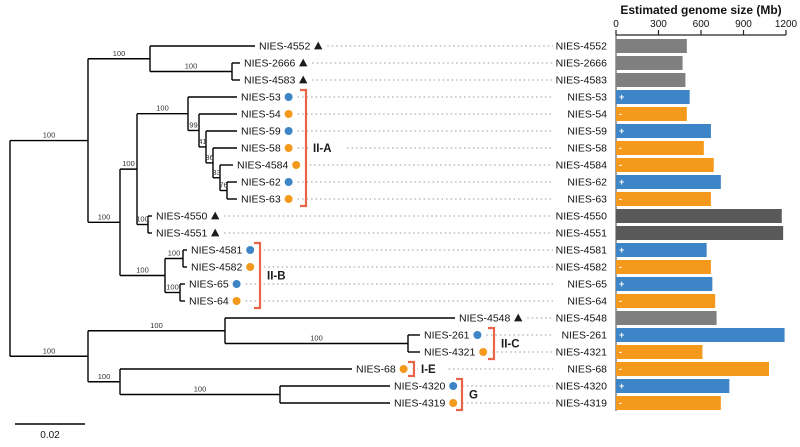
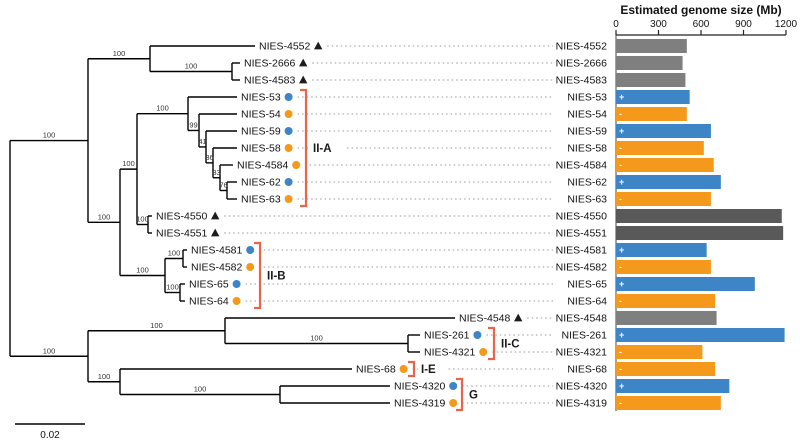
NIES-65: 680 -> 980
NIES-68: 1080 -> 700
